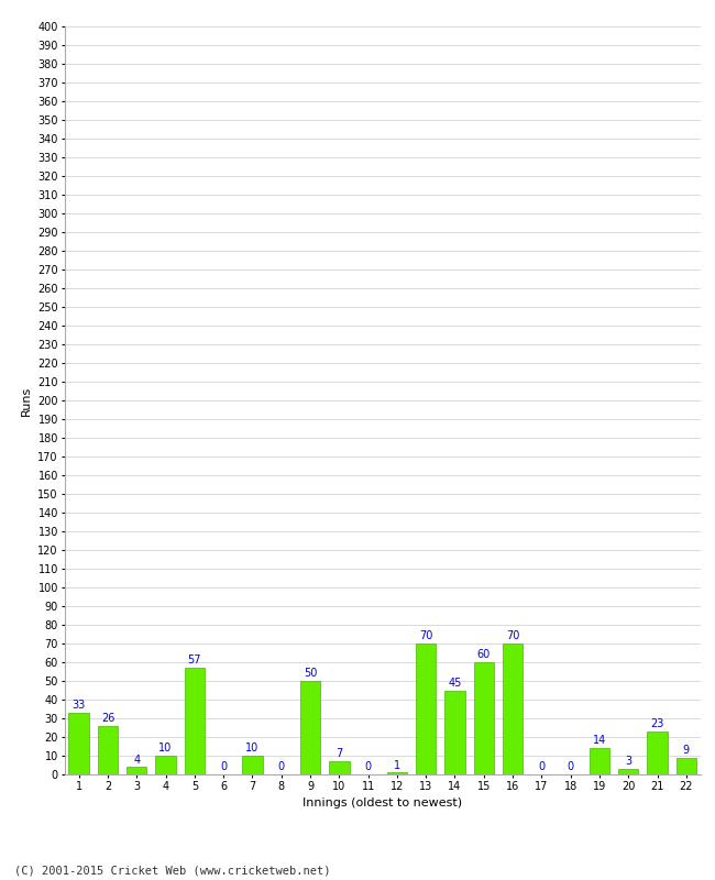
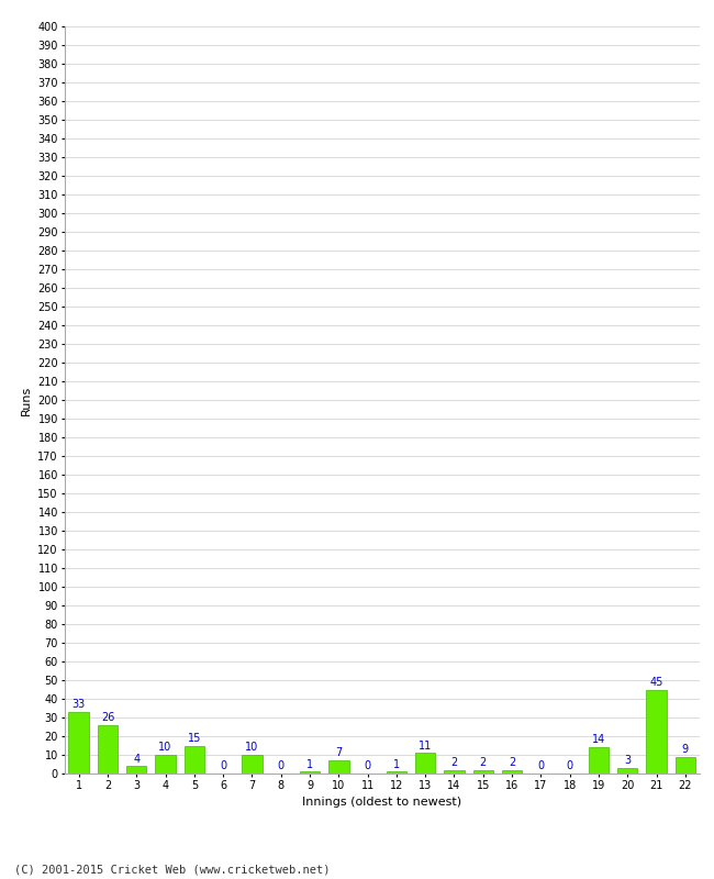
5: 57 -> 15
9: 50 -> 1
13: 70 -> 11
14: 45 -> 2
15: 60 -> 2
16: 70 -> 2
21: 23 -> 45
